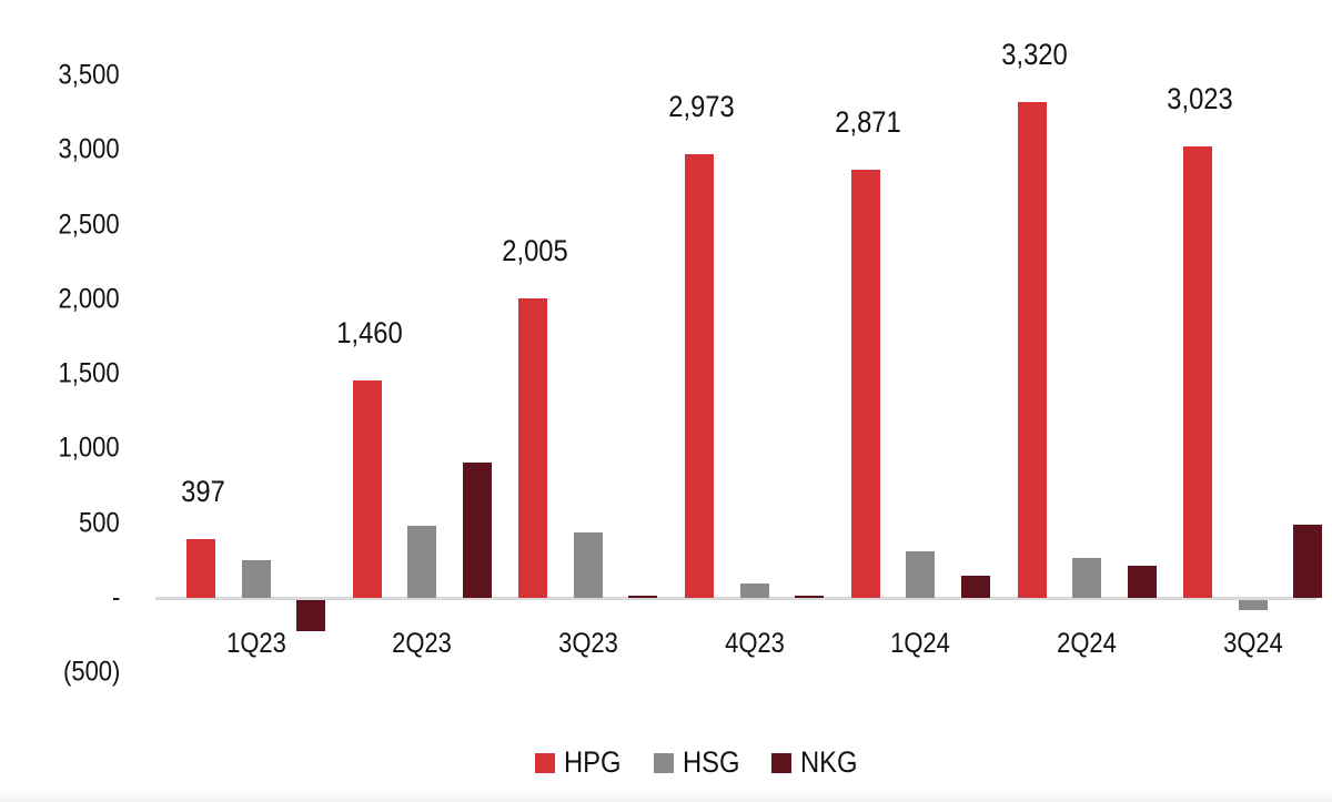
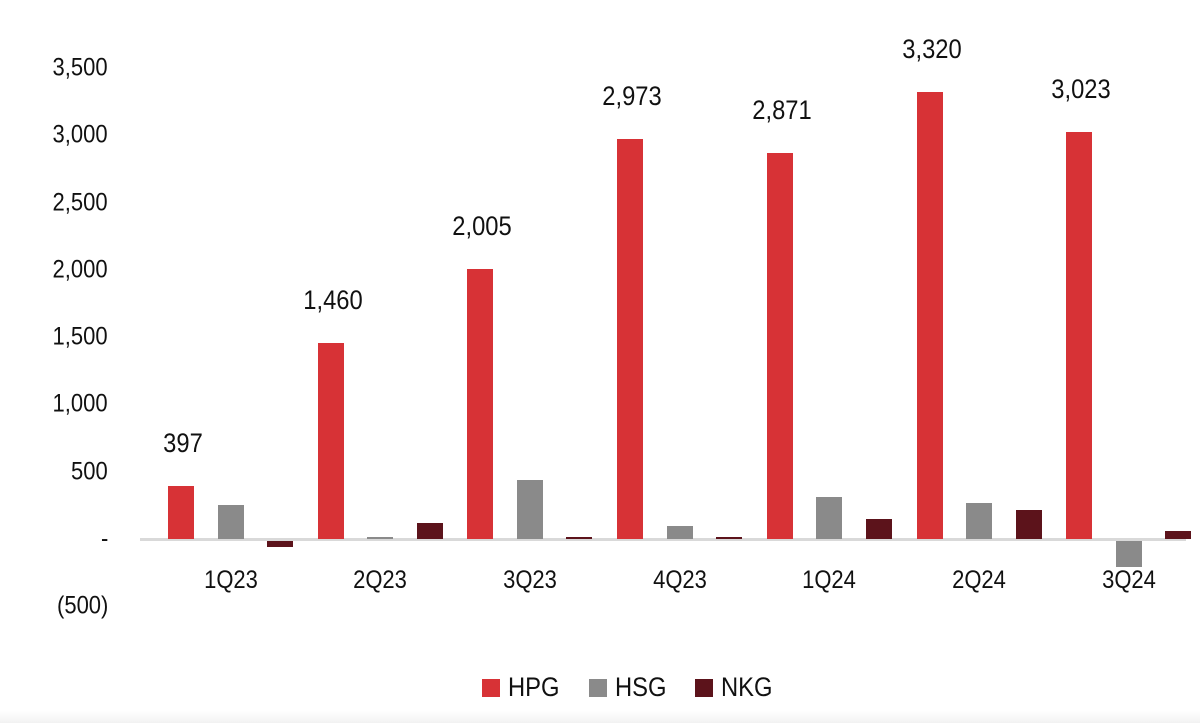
NKG/1Q23: -210 -> -40
HSG/2Q23: 480 -> 10
NKG/2Q23: 910 -> 120
HSG/3Q24: -70 -> -200
NKG/3Q24: 490 -> 60
